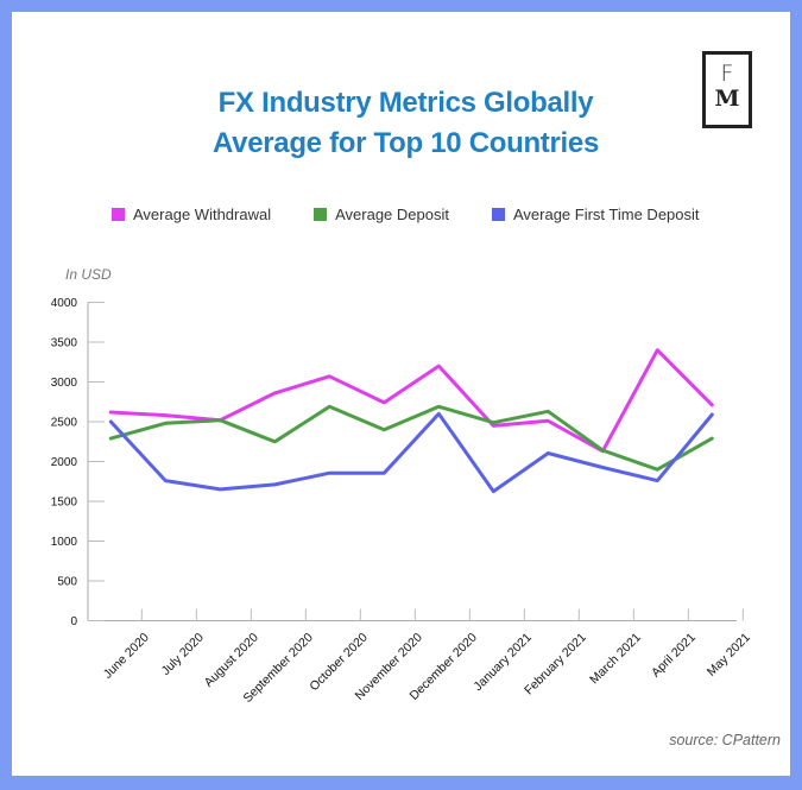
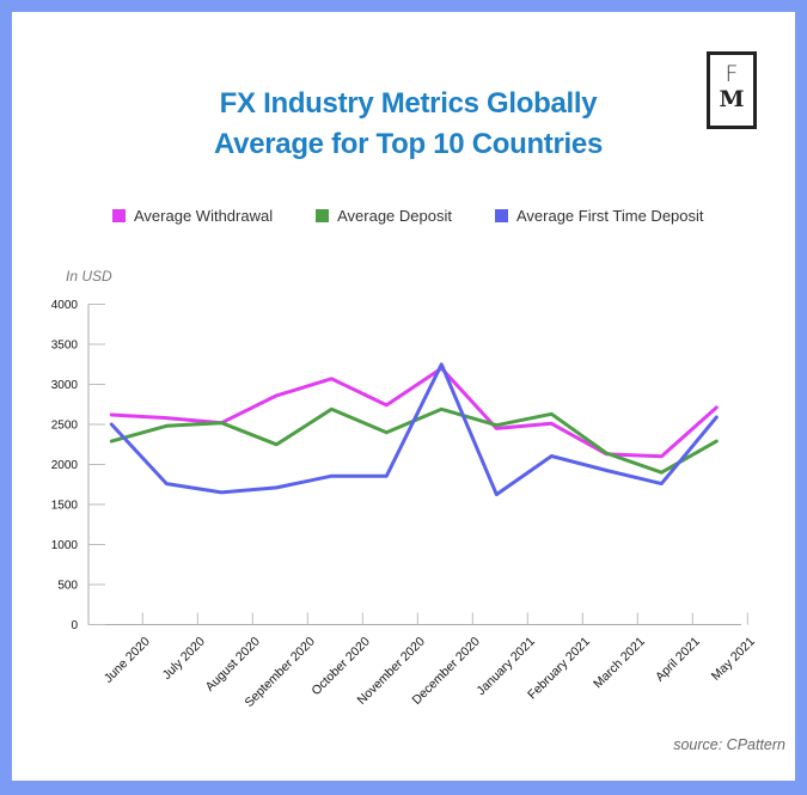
Average First Time Deposit/December 2020: 2600 -> 3200
Average Withdrawal/April 2021: 3400 -> 2100
